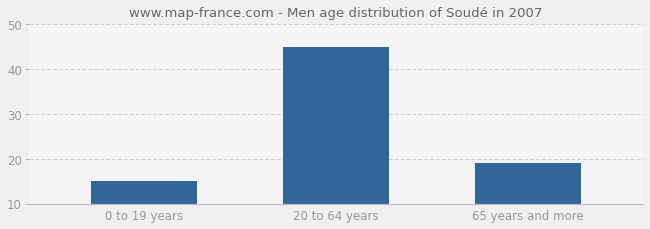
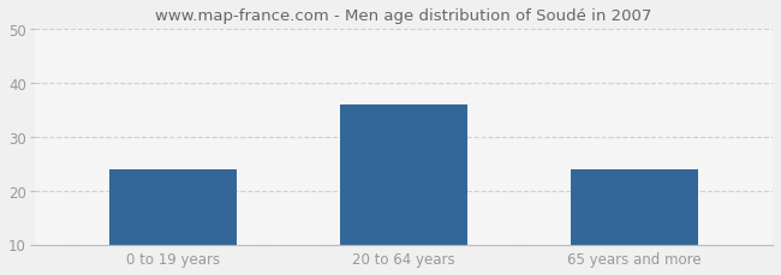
0 to 19 years: 15 -> 24
20 to 64 years: 45 -> 36
65 years and more: 19 -> 24
